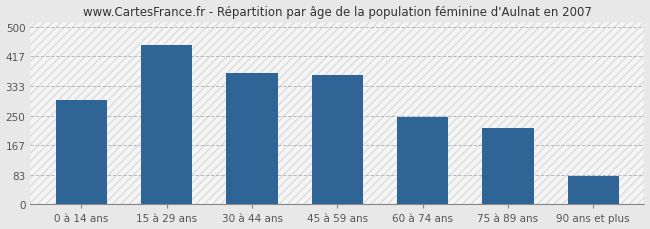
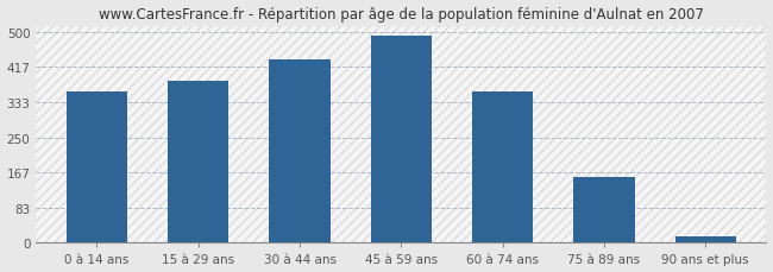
0 à 14 ans: 295 -> 360
15 à 29 ans: 450 -> 385
30 à 44 ans: 370 -> 435
45 à 59 ans: 365 -> 490
60 à 74 ans: 245 -> 360
75 à 89 ans: 215 -> 155
90 ans et plus: 80 -> 15
